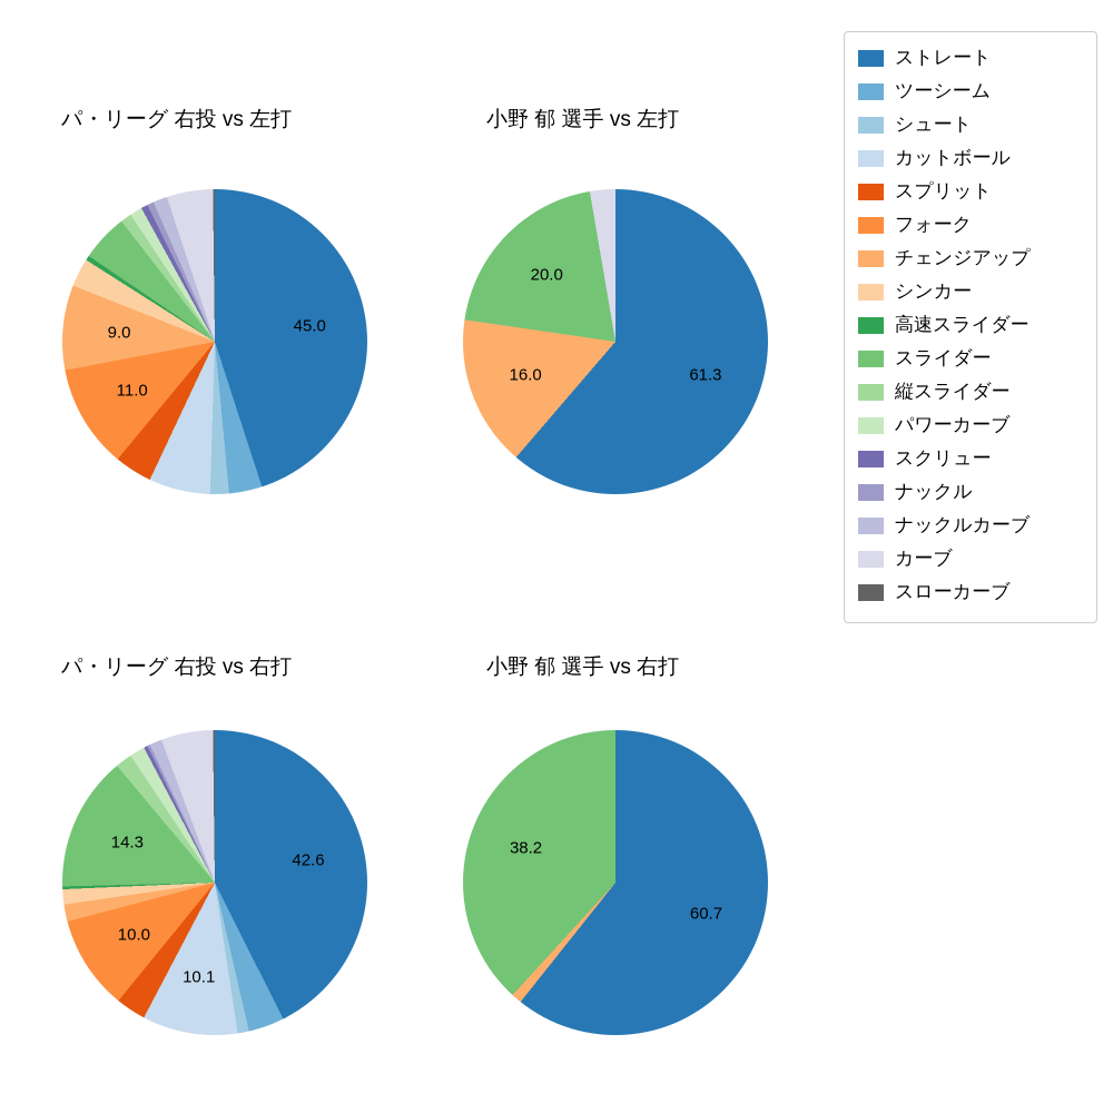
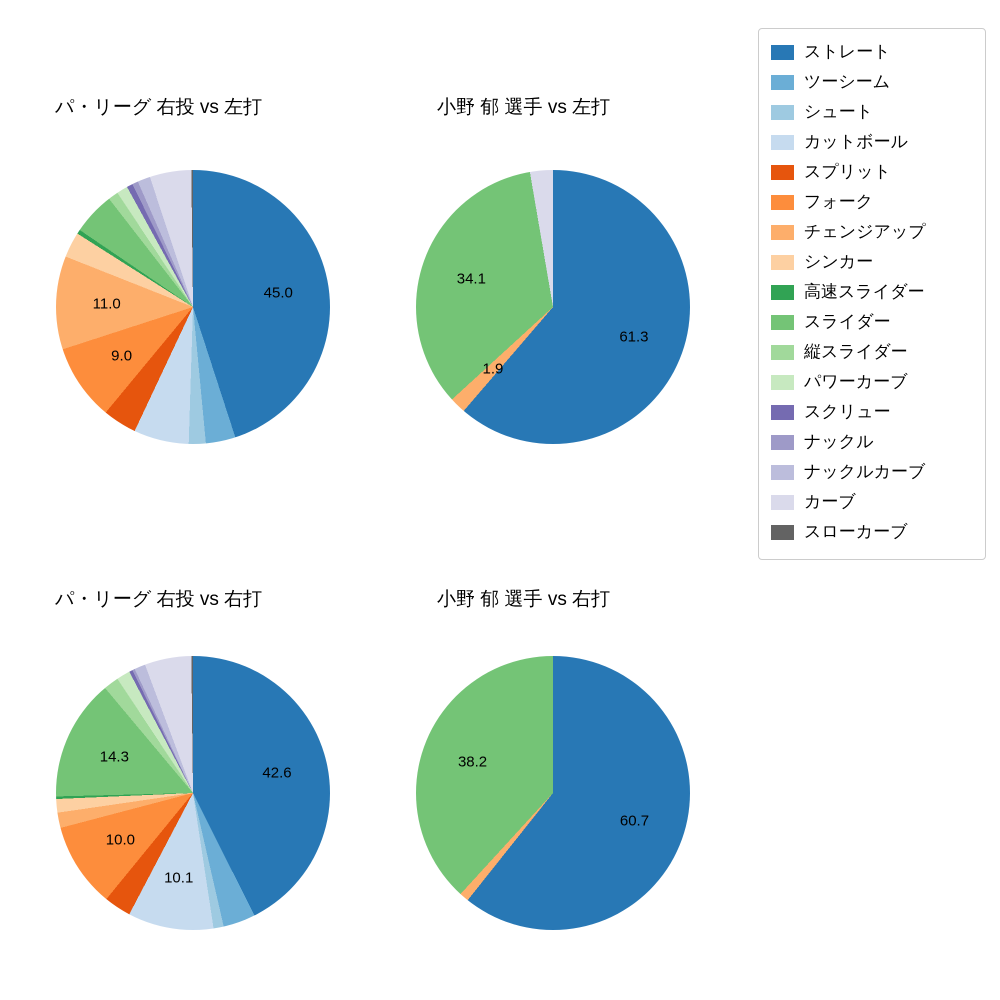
パ・リーグ 右投 vs 左打/フォーク: 11.0 -> 9.0
パ・リーグ 右投 vs 左打/チェンジアップ: 9.0 -> 11.0
小野 郁 選手 vs 左打/チェンジアップ: 16.0 -> 1.9
小野 郁 選手 vs 左打/スライダー: 20.0 -> 34.1
